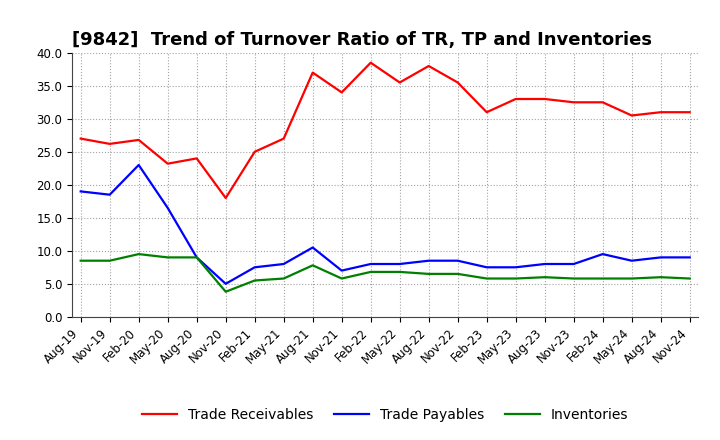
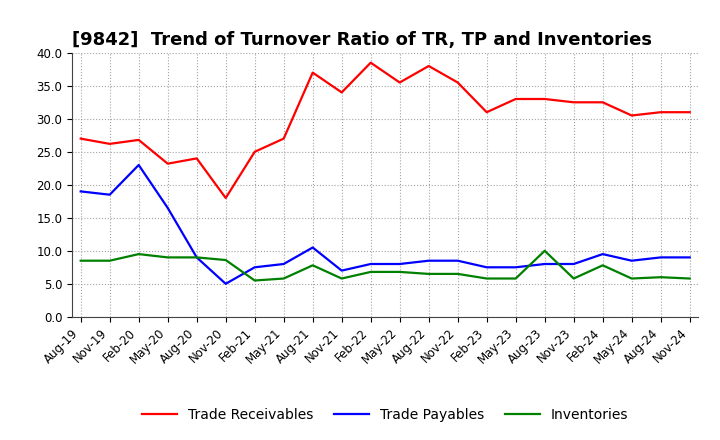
Inventories/Nov-20: 3.8 -> 8.6
Inventories/Aug-23: 6.0 -> 10.0
Inventories/Feb-24: 5.8 -> 7.8
